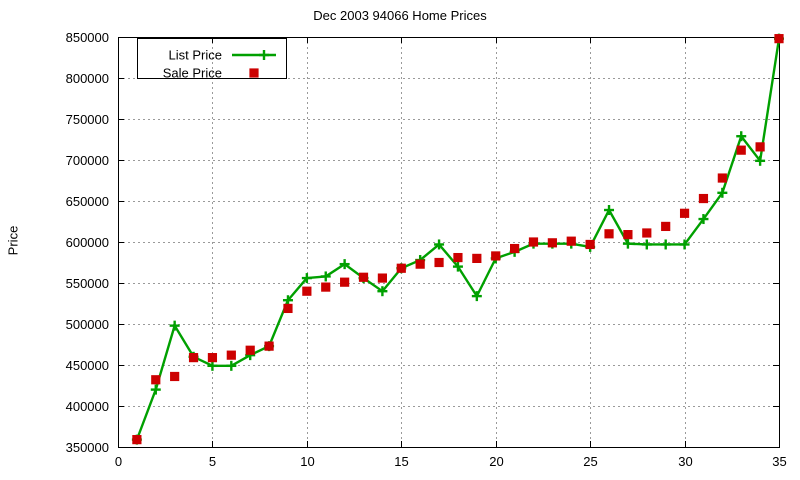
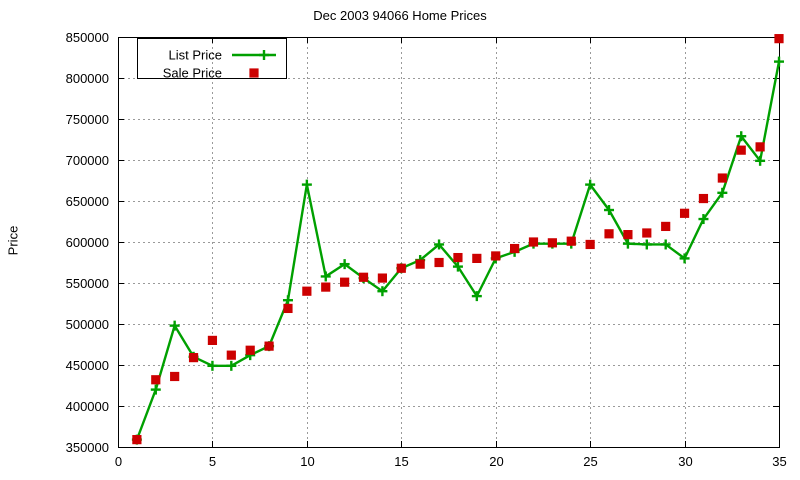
Sale Price/5: 460000 -> 480000
List Price/10: 560000 -> 670000
List Price/25: 590000 -> 670000
List Price/30: 600000 -> 580000
List Price/35: 850000 -> 820000
